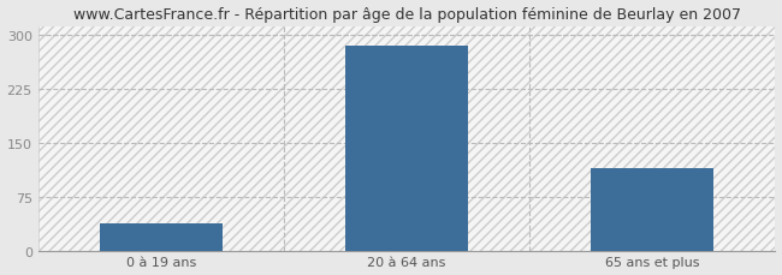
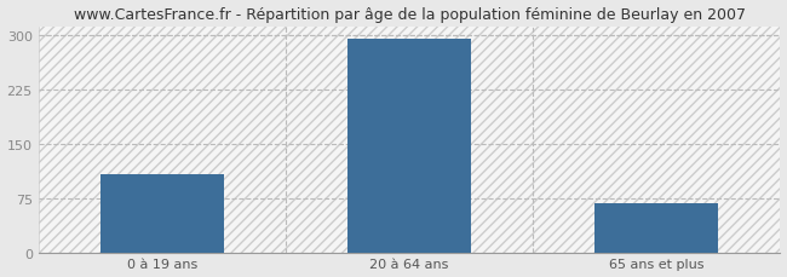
0 à 19 ans: 38 -> 107
20 à 64 ans: 284 -> 295
65 ans et plus: 114 -> 68
